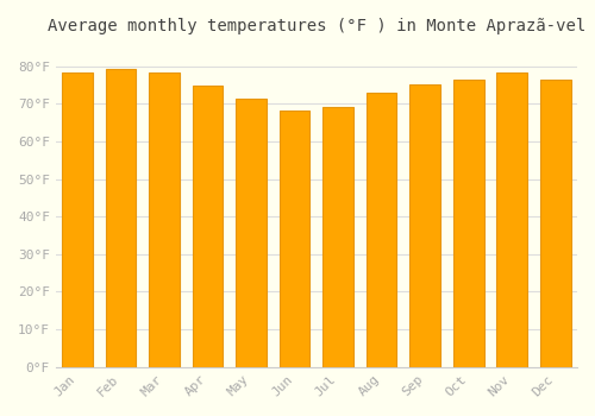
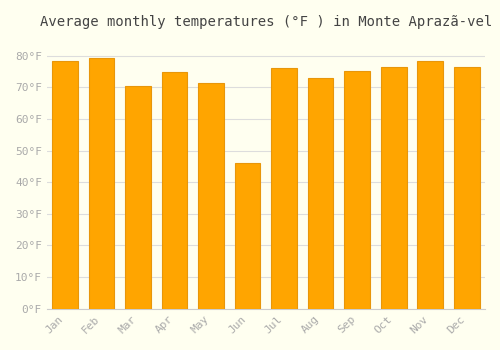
Mar: 78.2°F -> 70.5°F
Jun: 68.2°F -> 46.0°F
Jul: 69.2°F -> 76.0°F
